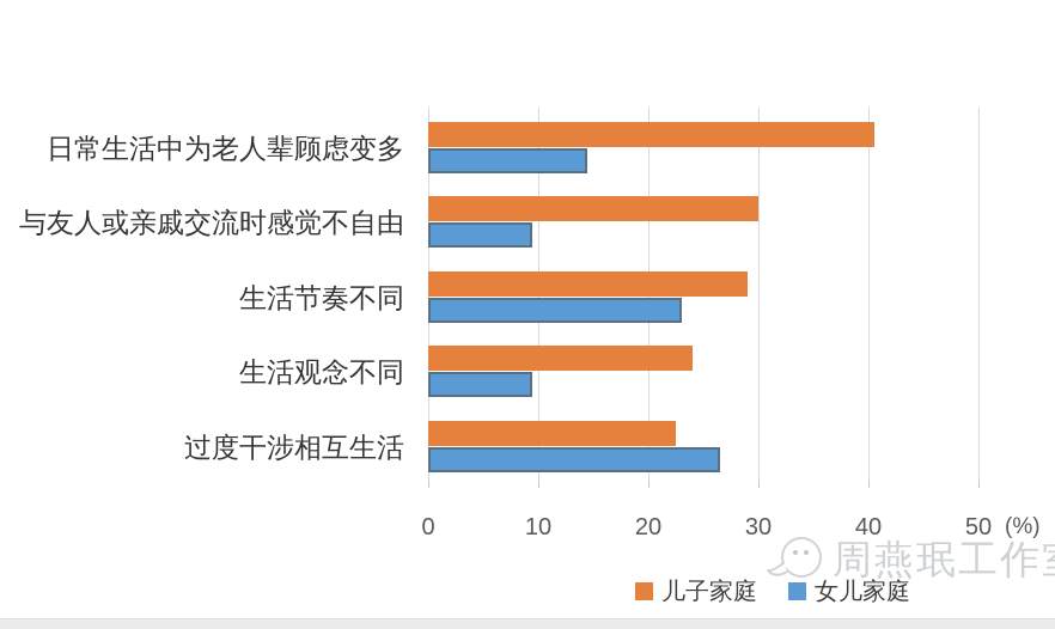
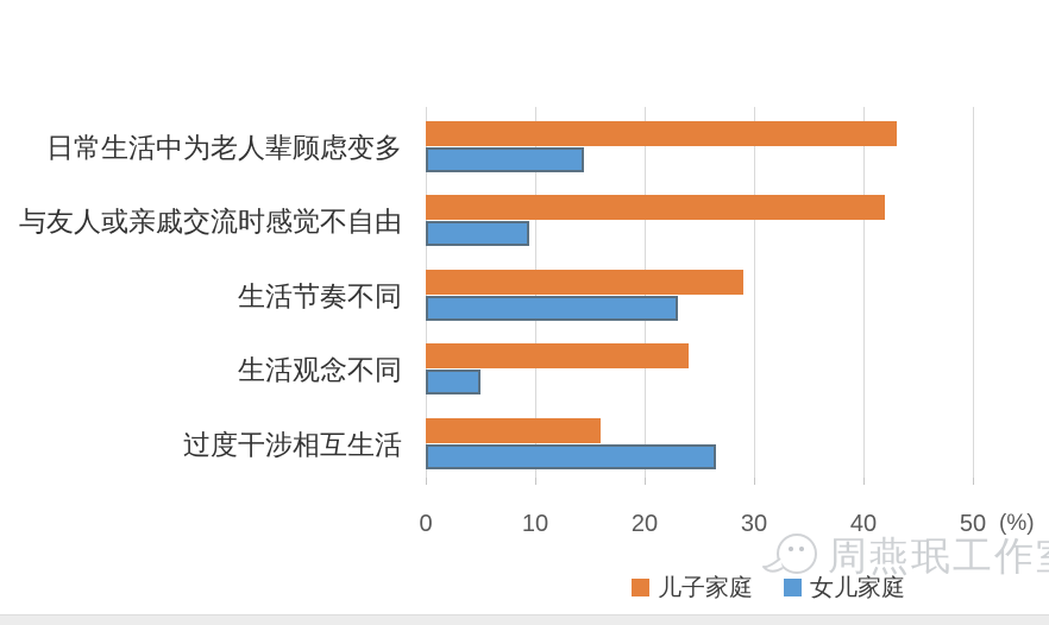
儿子家庭/日常生活中为老人辈顾虑变多: 40 -> 43
儿子家庭/与友人或亲戚交流时感觉不自由: 30 -> 42
女儿家庭/生活观念不同: 10 -> 5
儿子家庭/过度干涉相互生活: 22 -> 16
